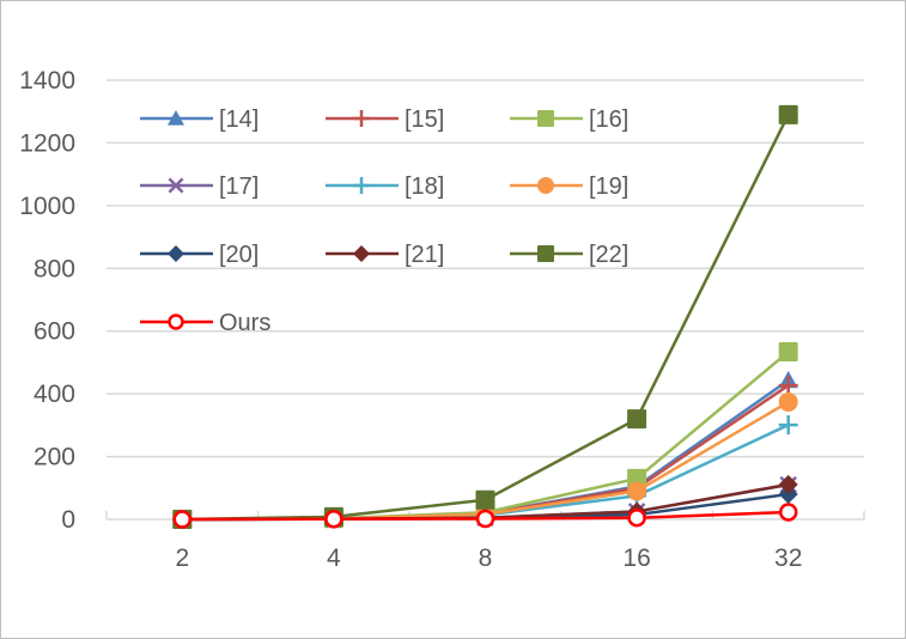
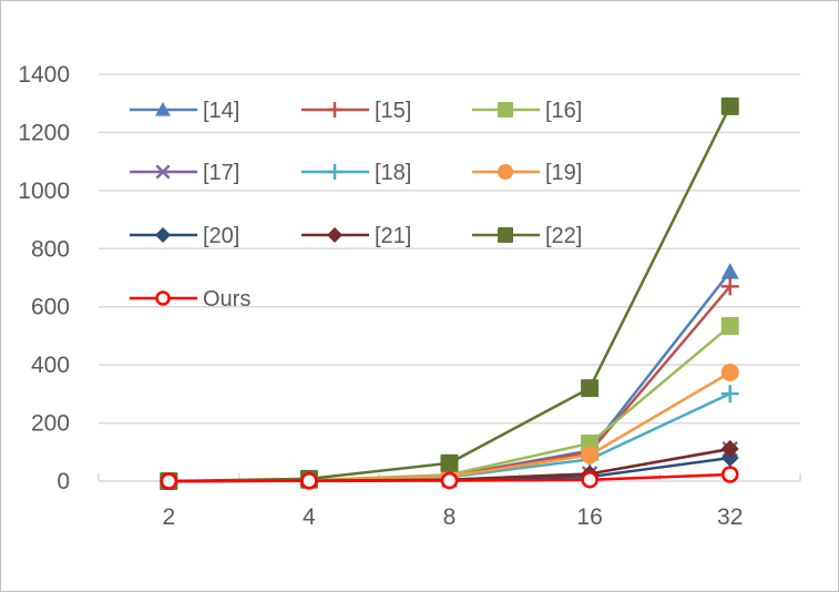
[14]/32: 440 -> 720
[15]/32: 430 -> 670
